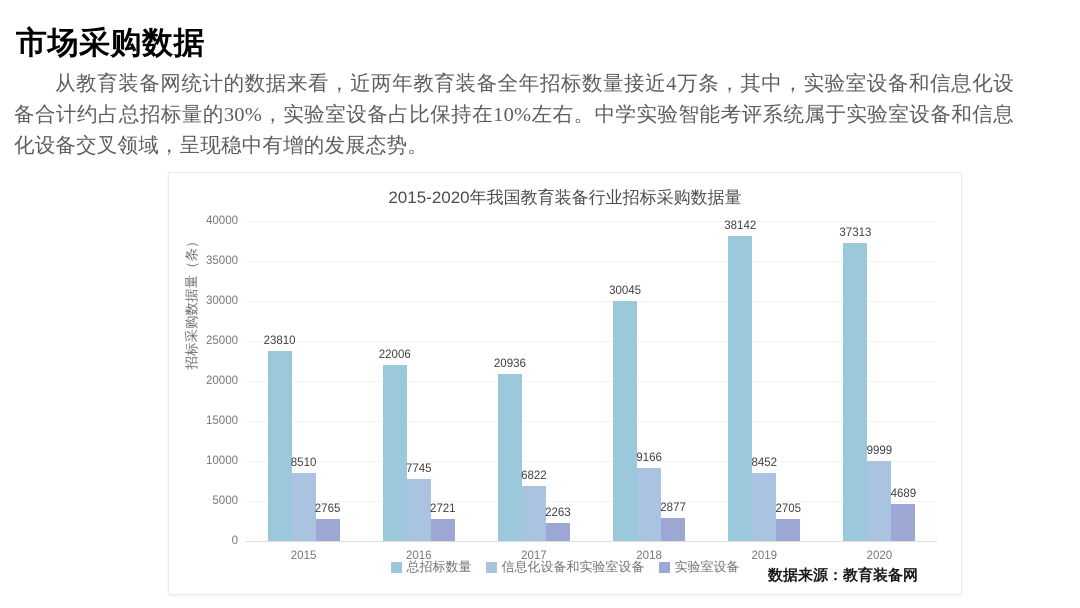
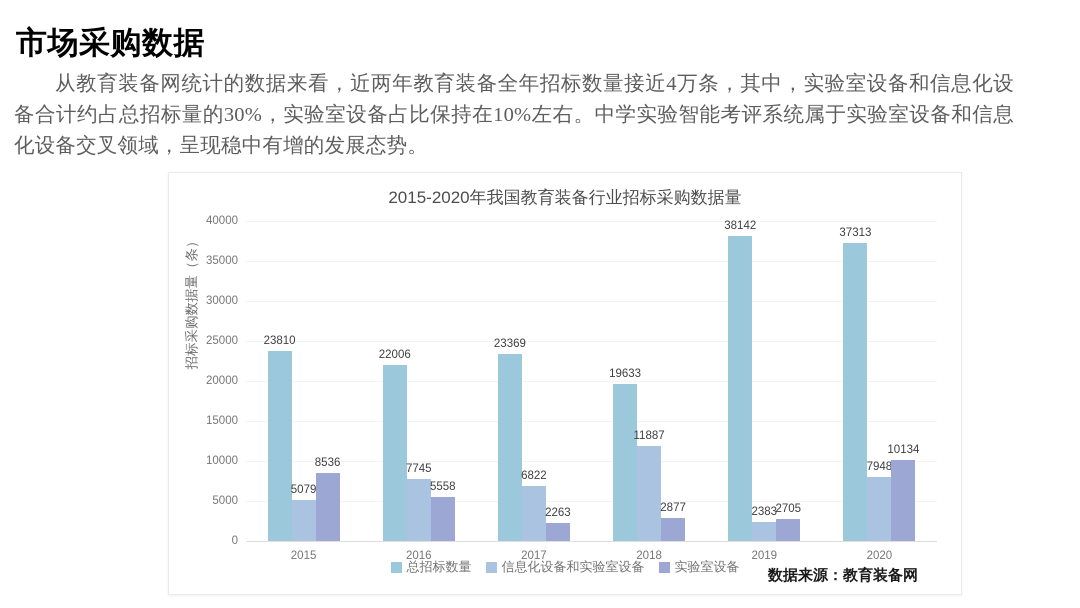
信息化设备和实验室设备/2015: 8510 -> 5079
实验室设备/2015: 2765 -> 8536
实验室设备/2016: 2721 -> 5558
总招标数量/2017: 20936 -> 23369
总招标数量/2018: 30045 -> 19633
信息化设备和实验室设备/2018: 9166 -> 11887
信息化设备和实验室设备/2019: 8452 -> 2383
信息化设备和实验室设备/2020: 9999 -> 7948
实验室设备/2020: 4689 -> 10134
